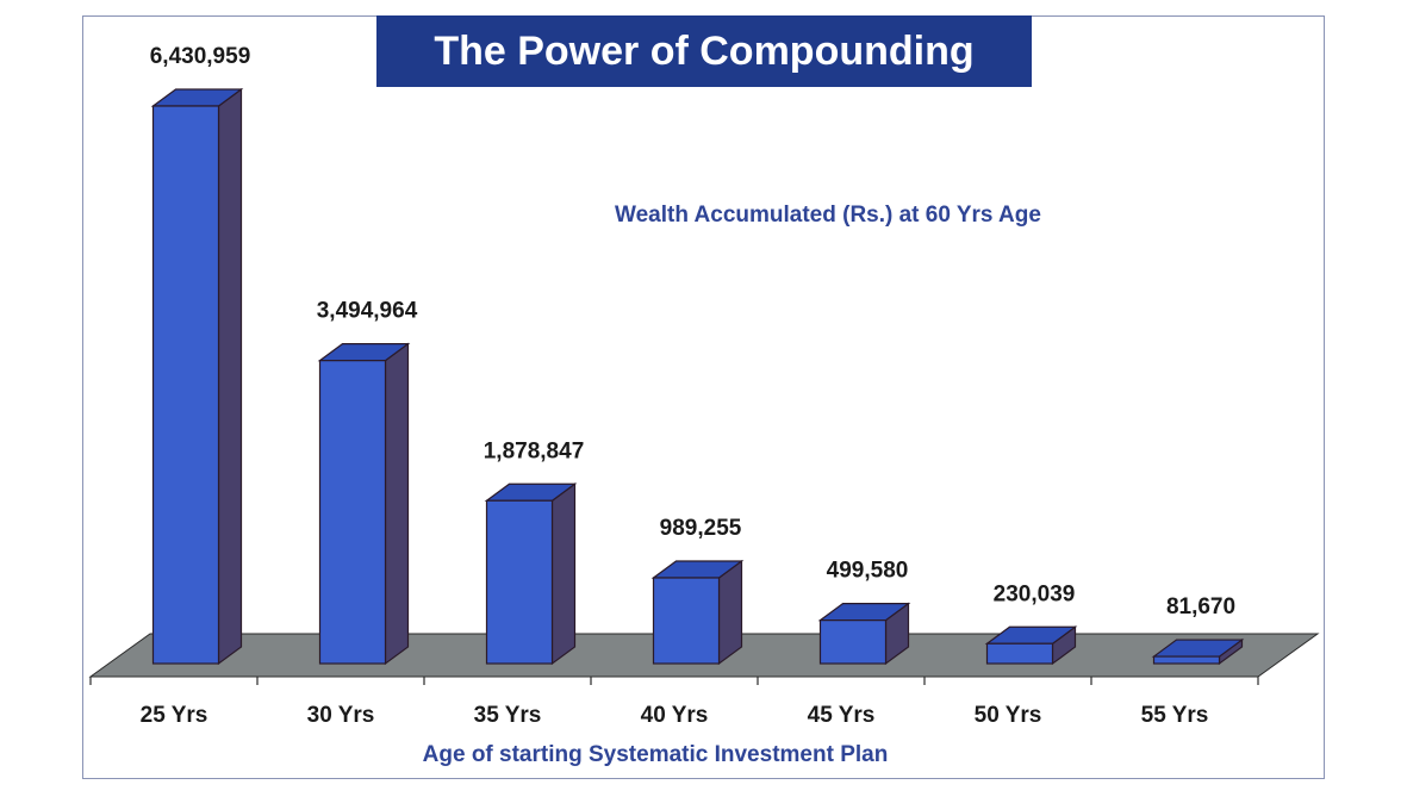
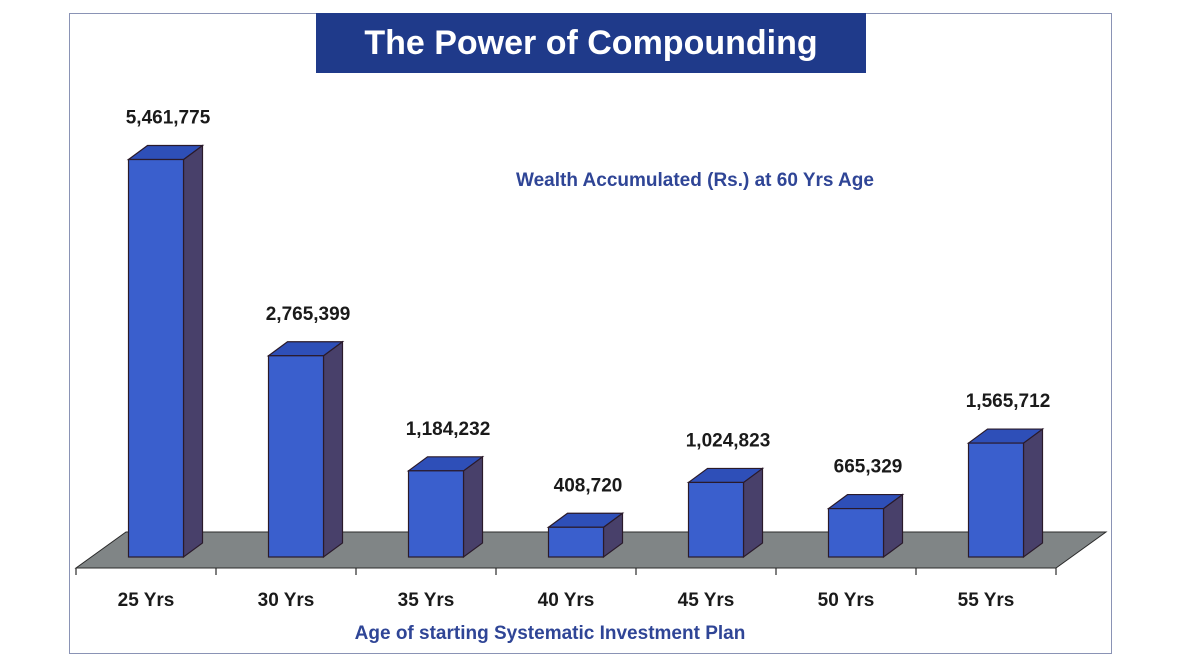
25 Yrs: 6,430,959 -> 5,461,775
30 Yrs: 3,494,964 -> 2,765,399
35 Yrs: 1,878,847 -> 1,184,232
40 Yrs: 989,255 -> 408,720
45 Yrs: 499,580 -> 1,024,823
50 Yrs: 230,039 -> 665,329
55 Yrs: 81,670 -> 1,565,712
